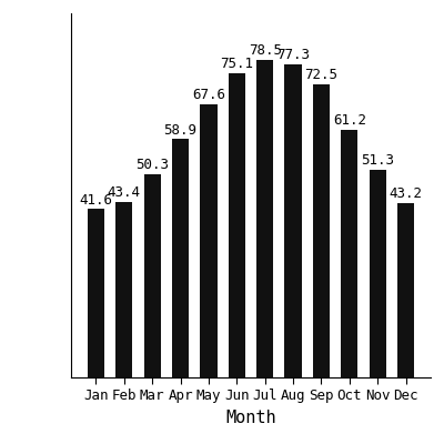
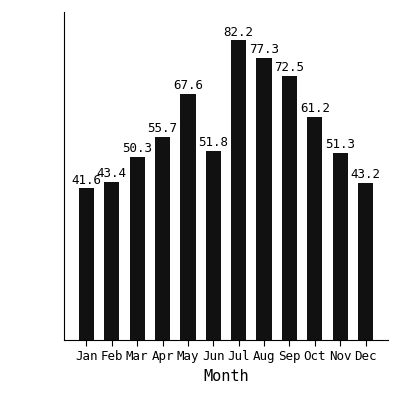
Apr: 58.9 -> 55.7
Jun: 75.1 -> 51.8
Jul: 78.5 -> 82.2
